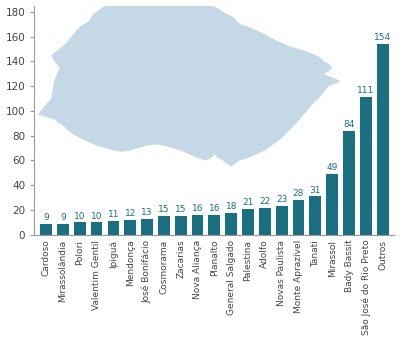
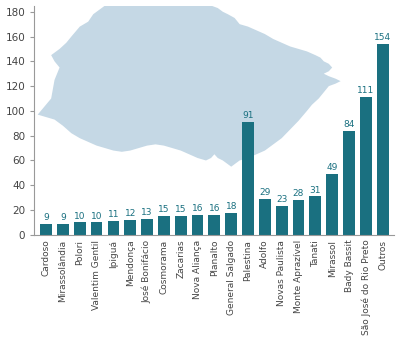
Palestina: 21 -> 91
Adolfo: 22 -> 29
